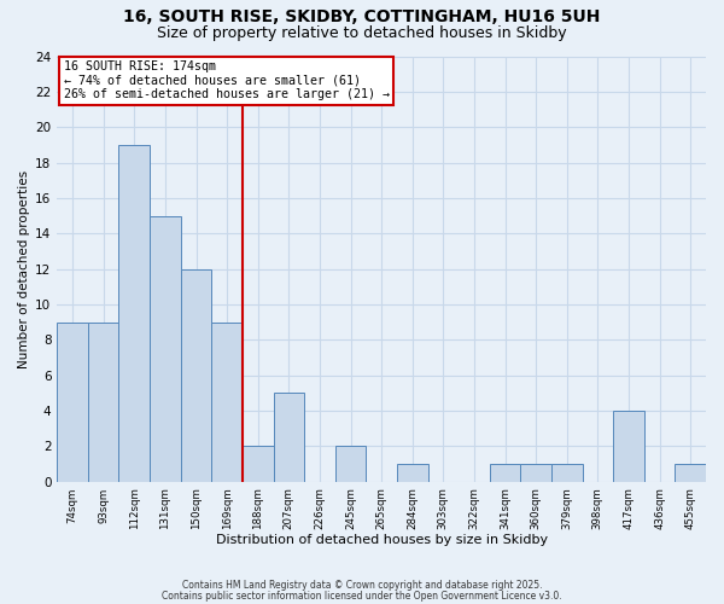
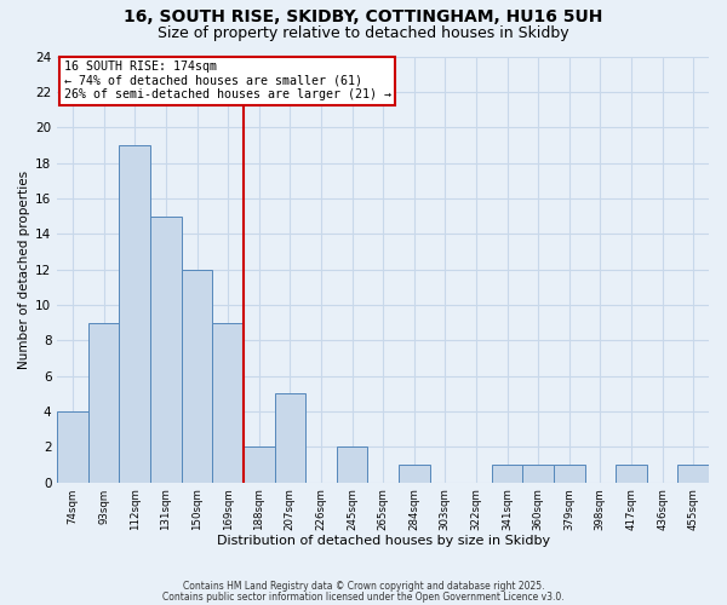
74sqm: 9 -> 4
417sqm: 4 -> 1
